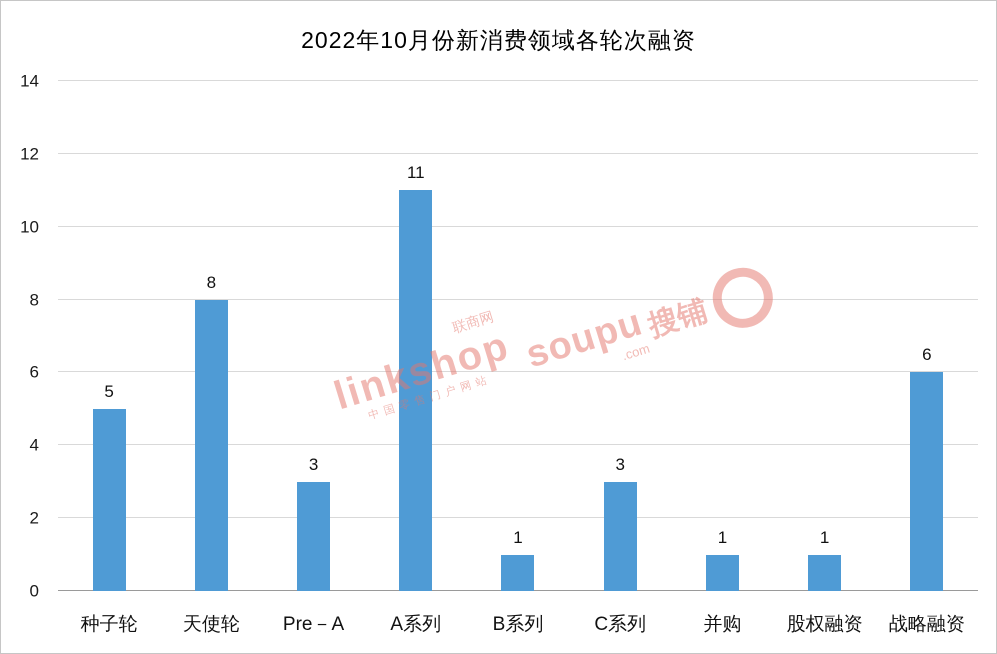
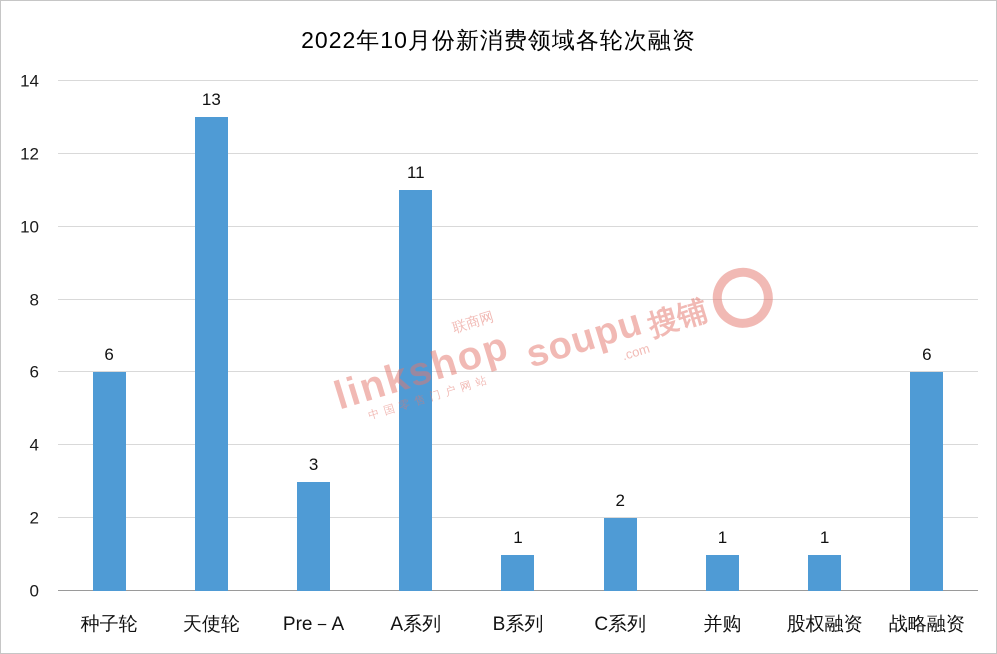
种子轮: 5 -> 6
天使轮: 8 -> 13
C系列: 3 -> 2
